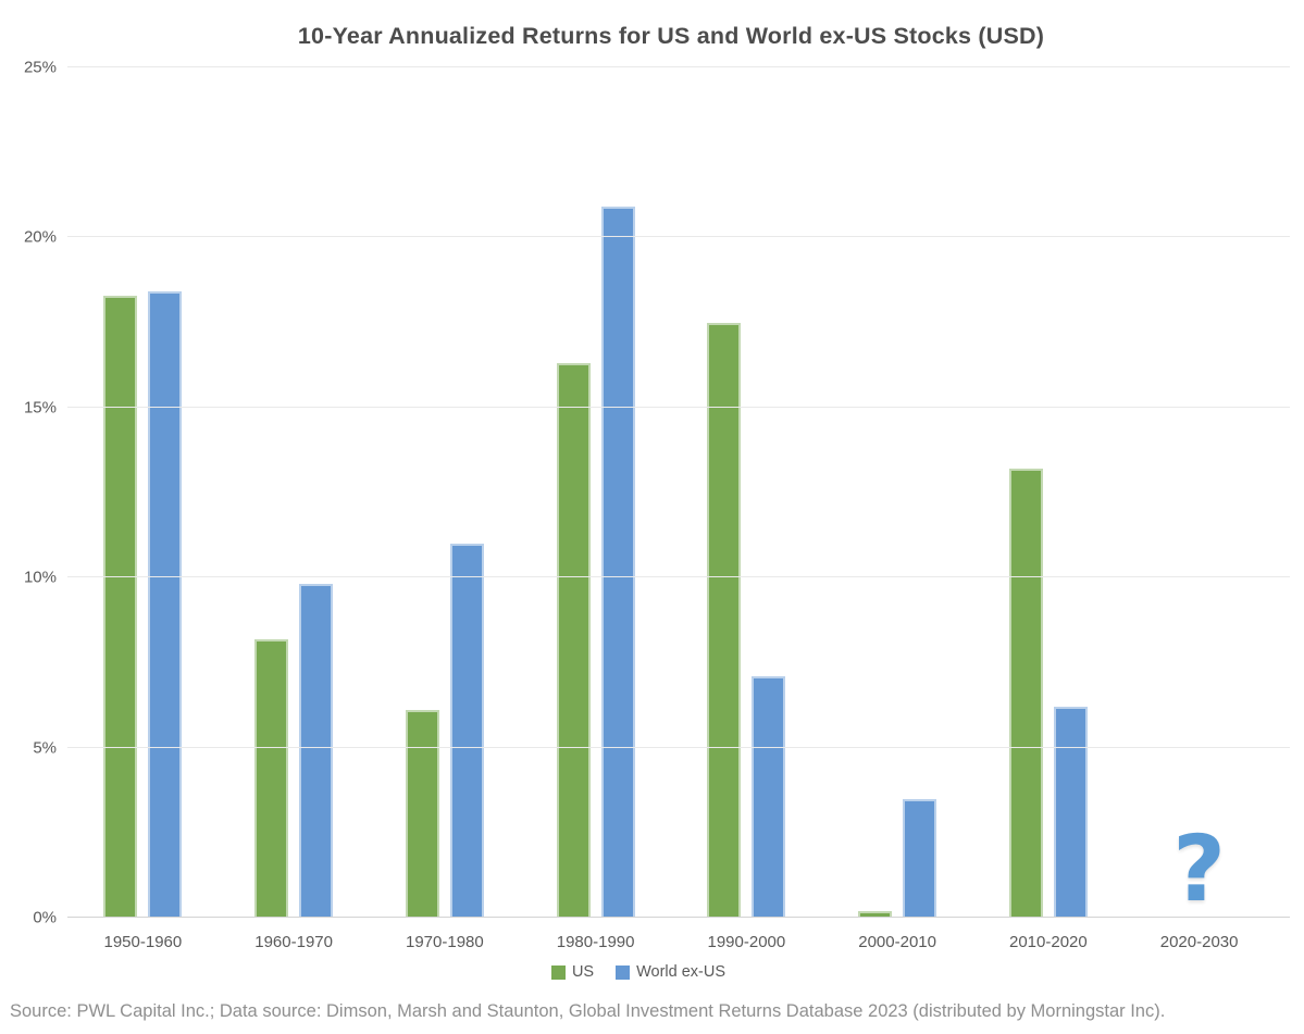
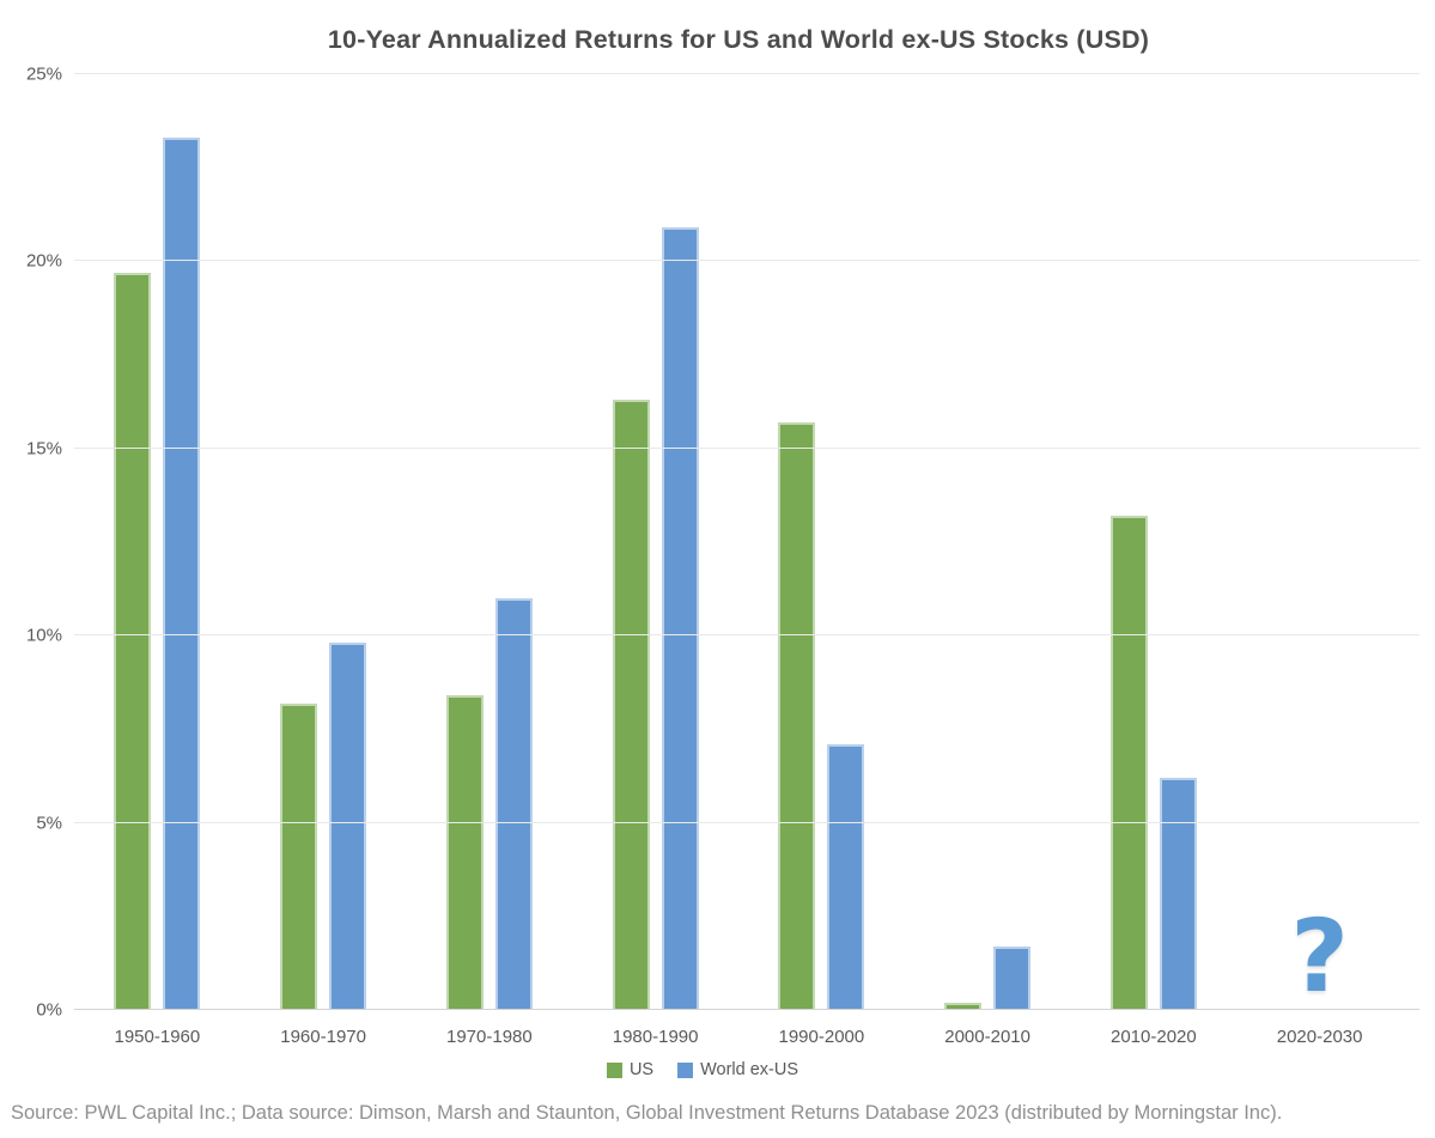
US/1950-1960: 18.3% -> 19.7%
World ex-US/1950-1960: 18.4% -> 23.3%
US/1970-1980: 6.1% -> 8.4%
US/1990-2000: 17.5% -> 15.7%
World ex-US/2000-2010: 3.5% -> 1.7%
